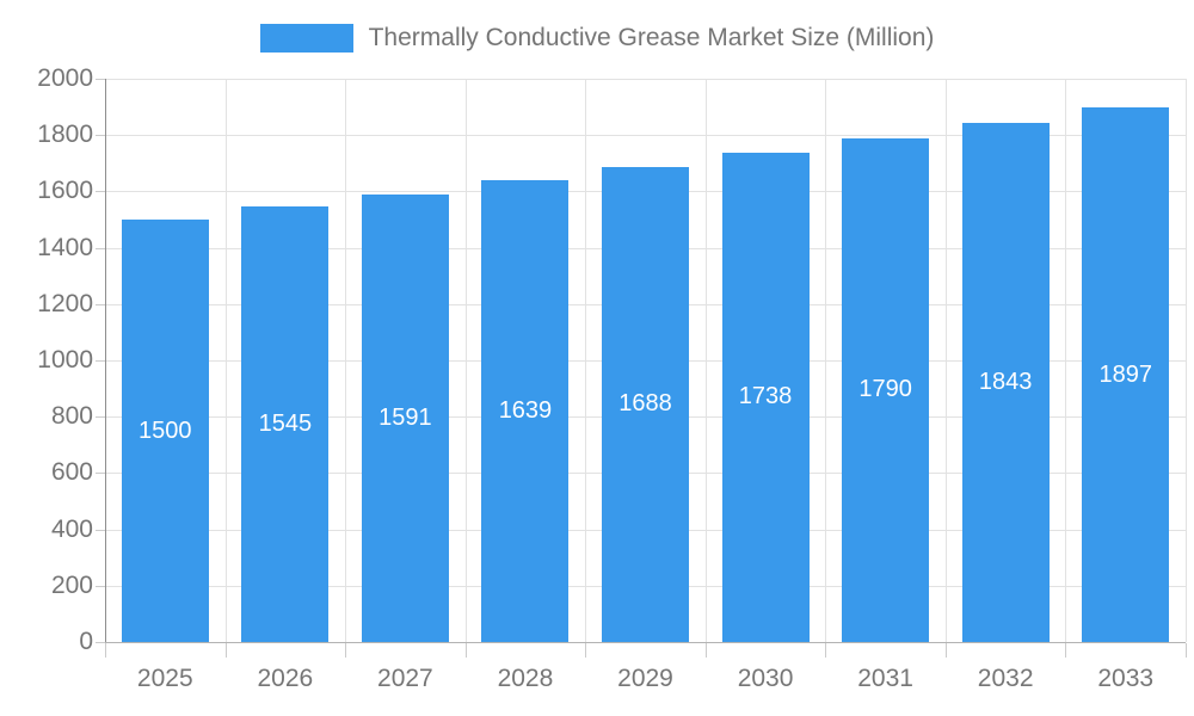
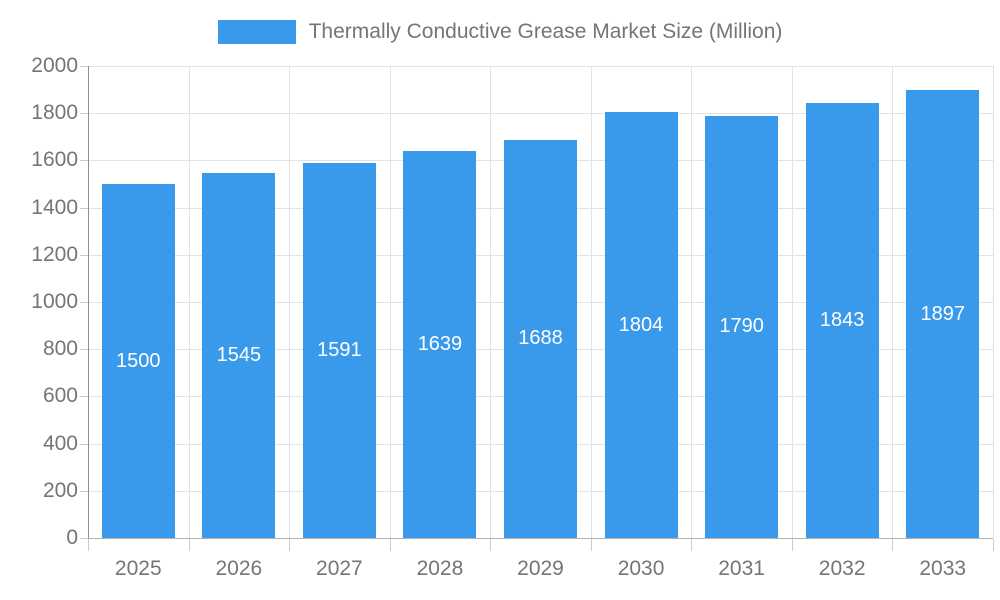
2030: 1738 -> 1804
